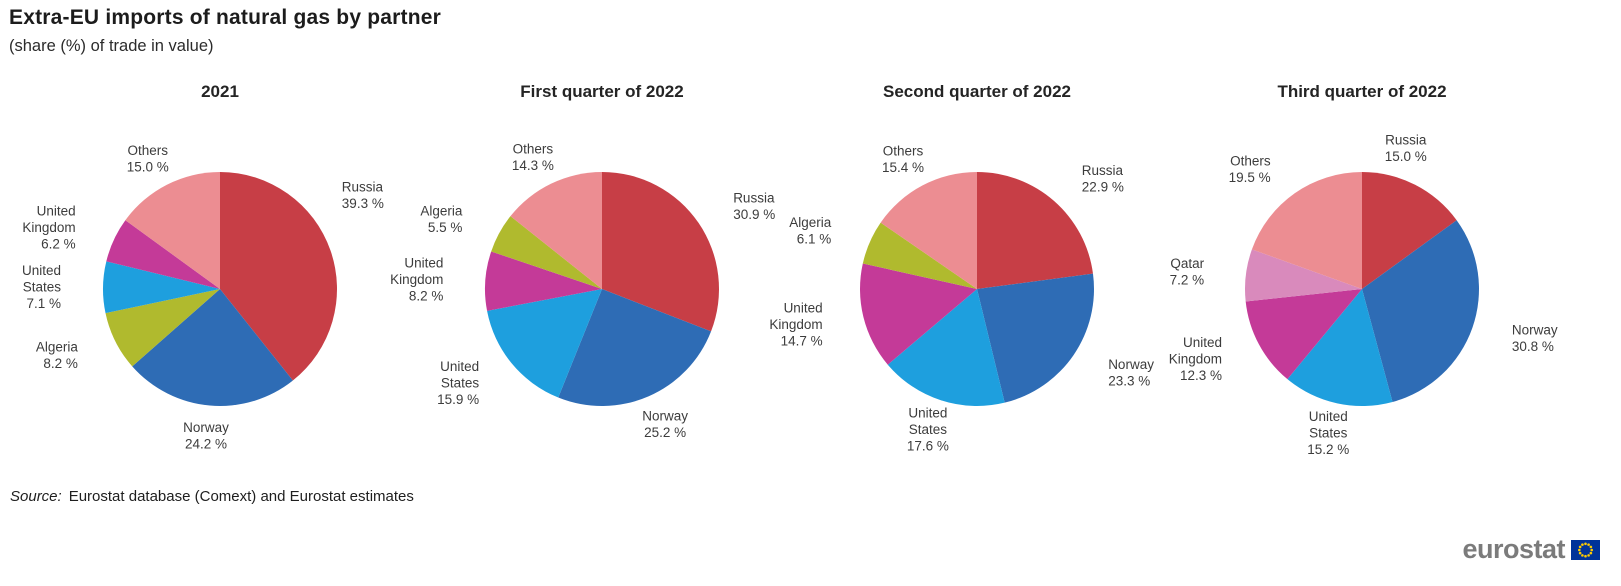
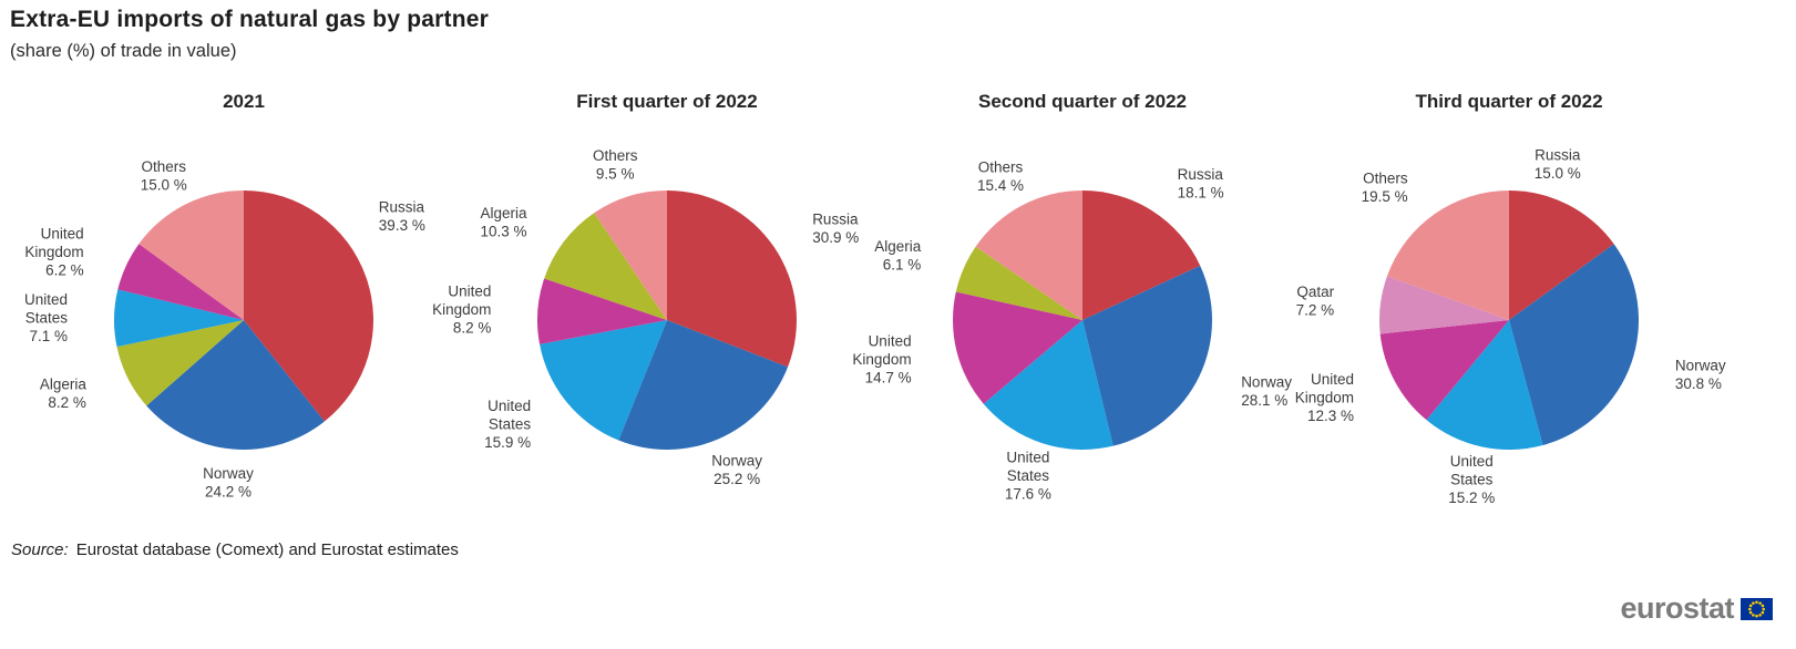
First quarter of 2022/Algeria: 5.5 -> 10.3
First quarter of 2022/Others: 14.3 -> 9.5
Second quarter of 2022/Russia: 22.9 -> 18.1
Second quarter of 2022/Norway: 23.3 -> 28.1
